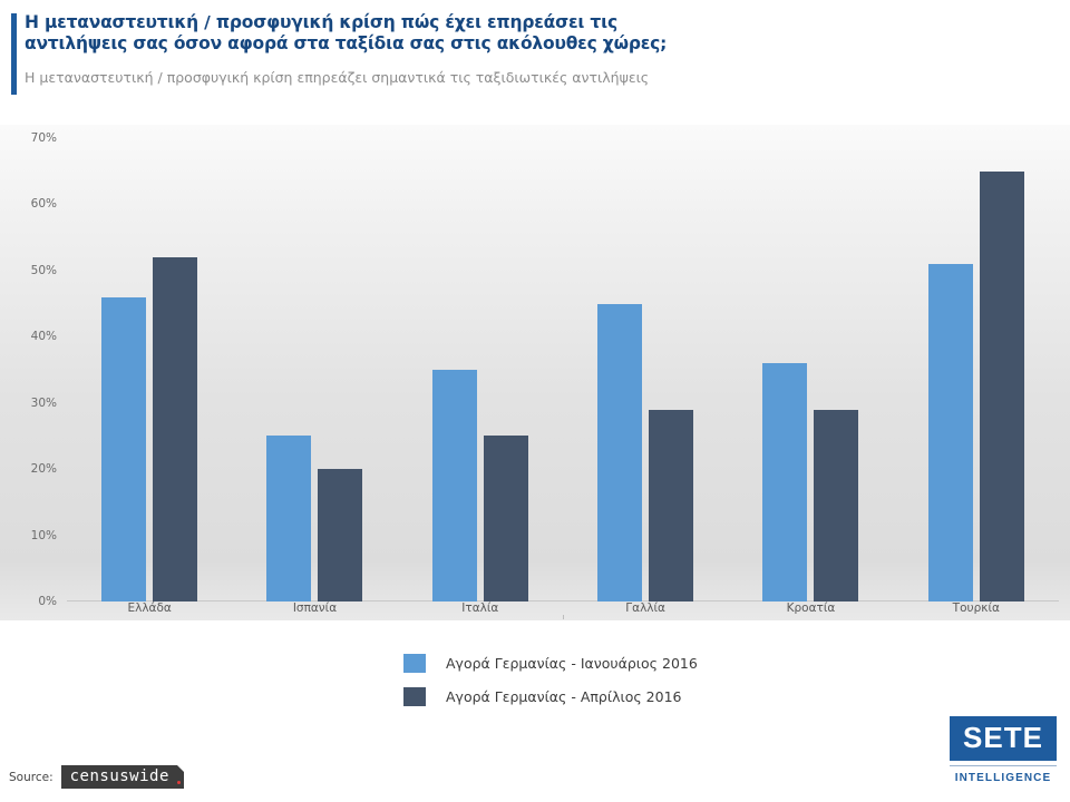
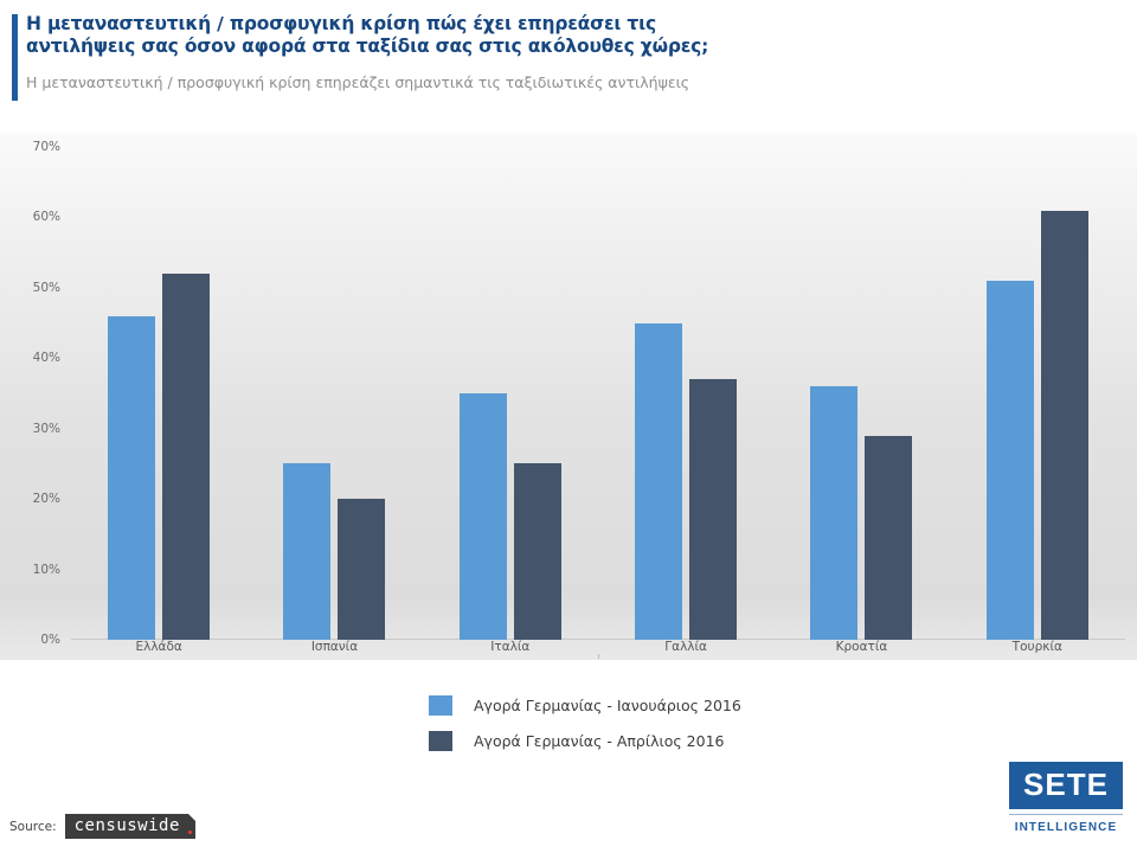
Αγορά Γερμανίας - Απρίλιος 2016/Γαλλία: 29% -> 37%
Αγορά Γερμανίας - Απρίλιος 2016/Τουρκία: 65% -> 61%
